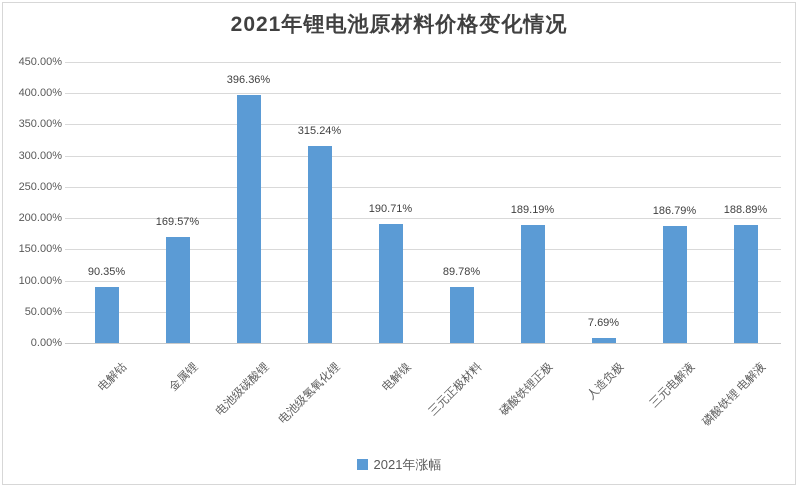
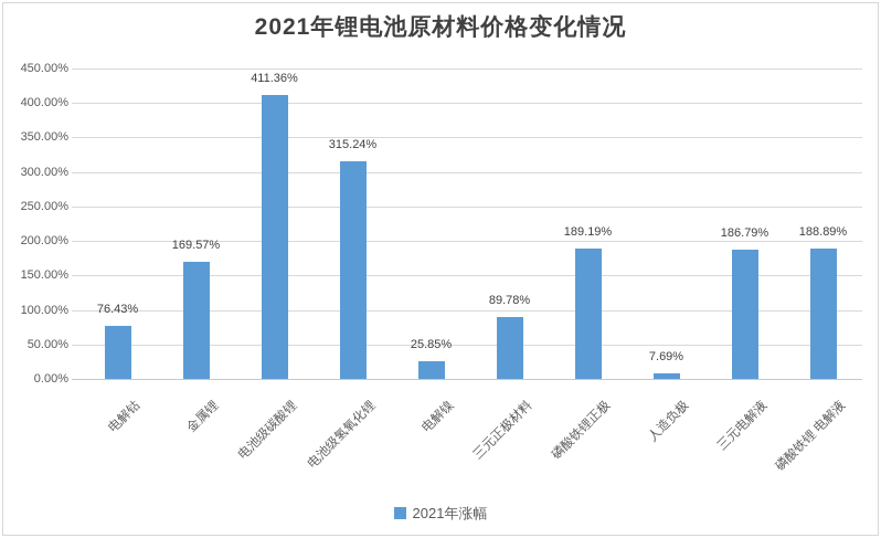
电解钴: 90.35% -> 76.43%
电池级碳酸锂: 396.36% -> 411.36%
电解镍: 190.71% -> 25.85%
